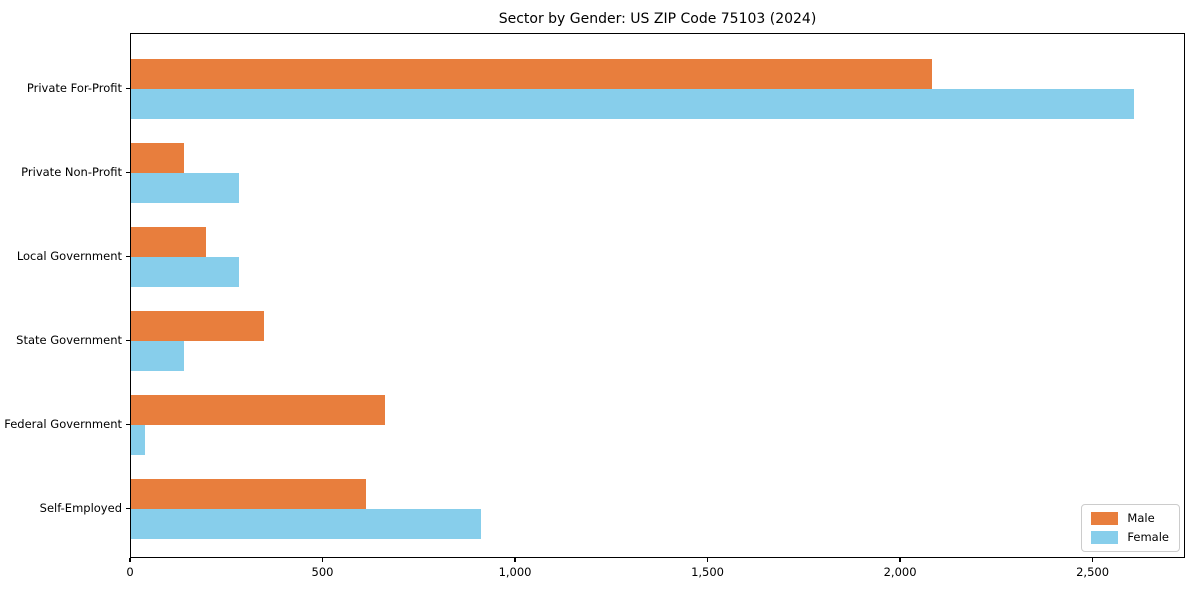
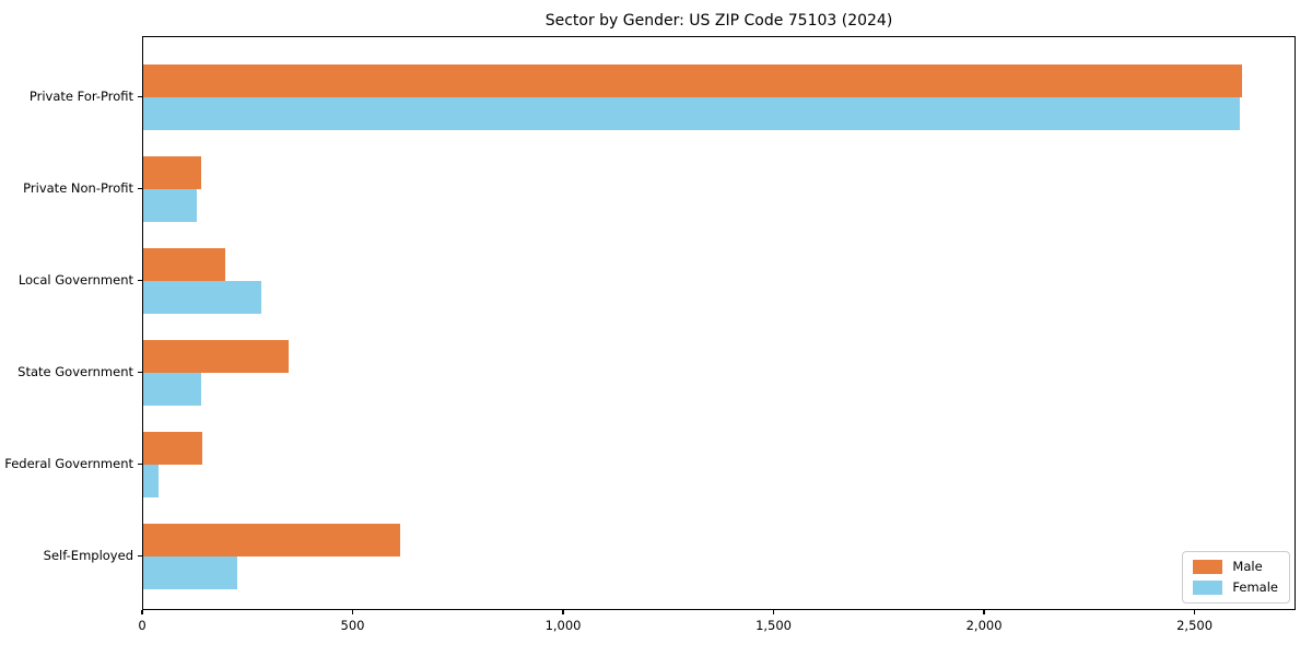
Male/Private For-Profit: 2080 -> 2610
Female/Private Non-Profit: 280 -> 130
Male/Federal Government: 660 -> 140
Female/Self-Employed: 910 -> 220
